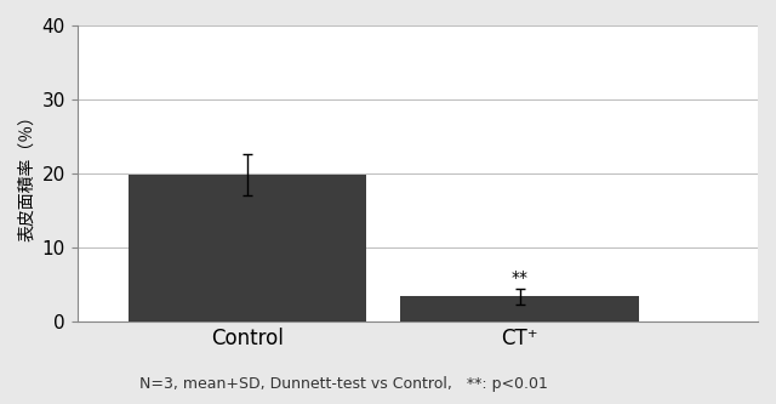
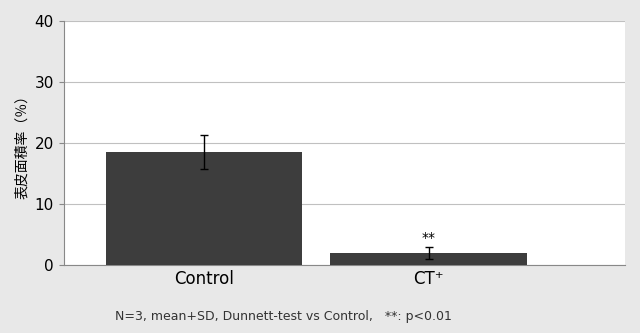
Control: 19.8 -> 18.5
CT⁺: 3.4 -> 2.0
